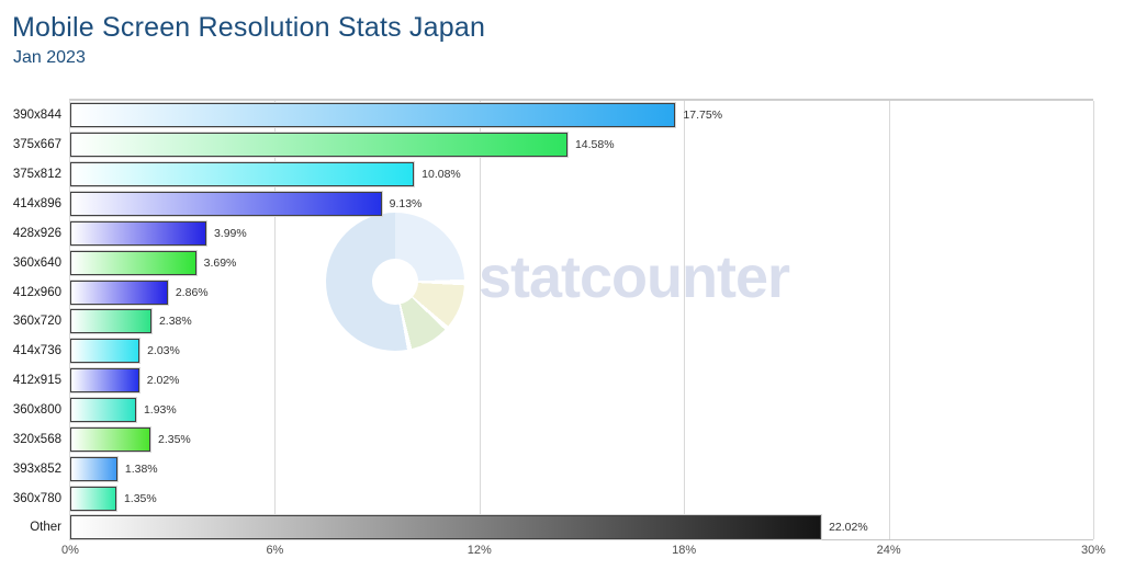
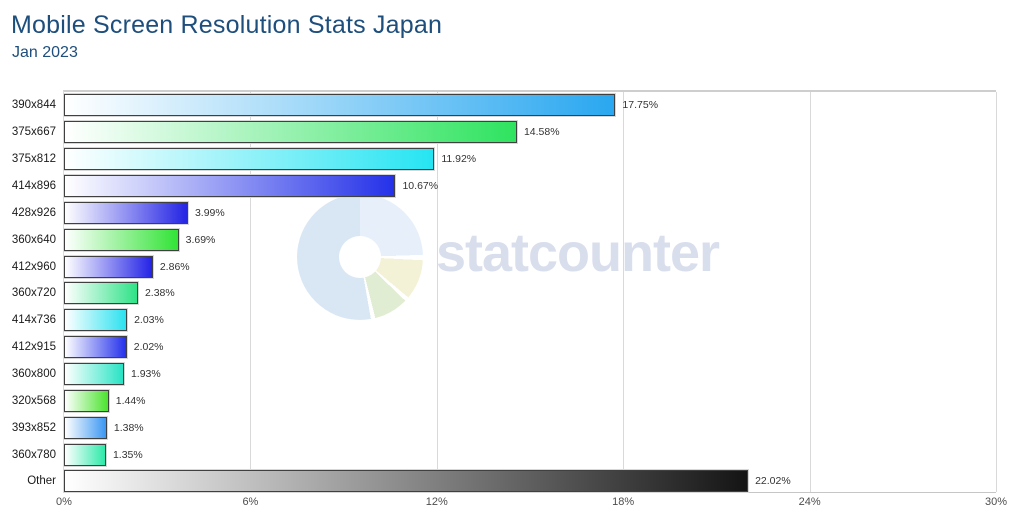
375x812: 10.08% -> 11.92%
414x896: 9.13% -> 10.67%
320x568: 2.35% -> 1.44%
